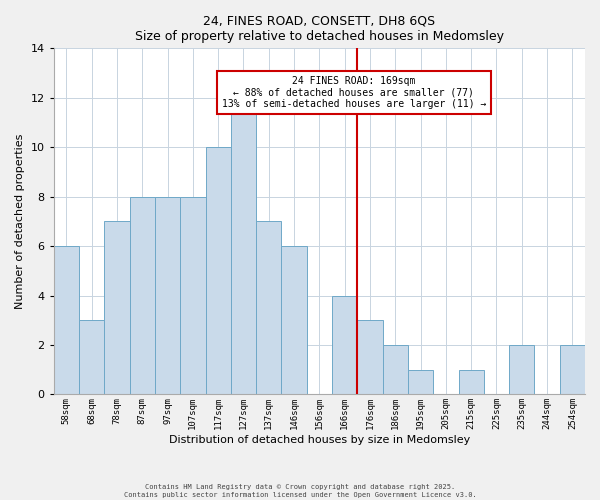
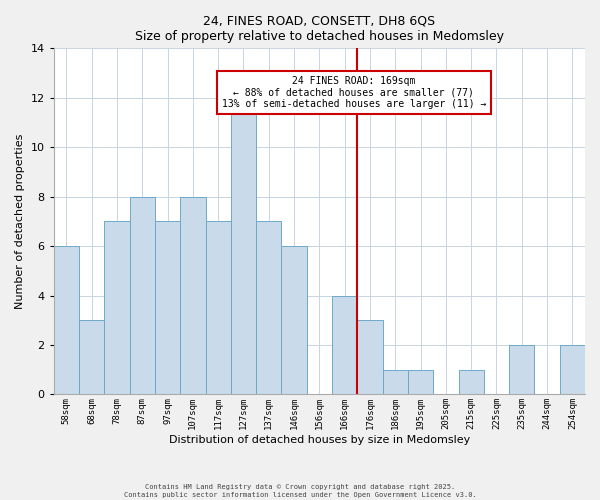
97sqm: 8 -> 7
117sqm: 10 -> 7
186sqm: 2 -> 1
